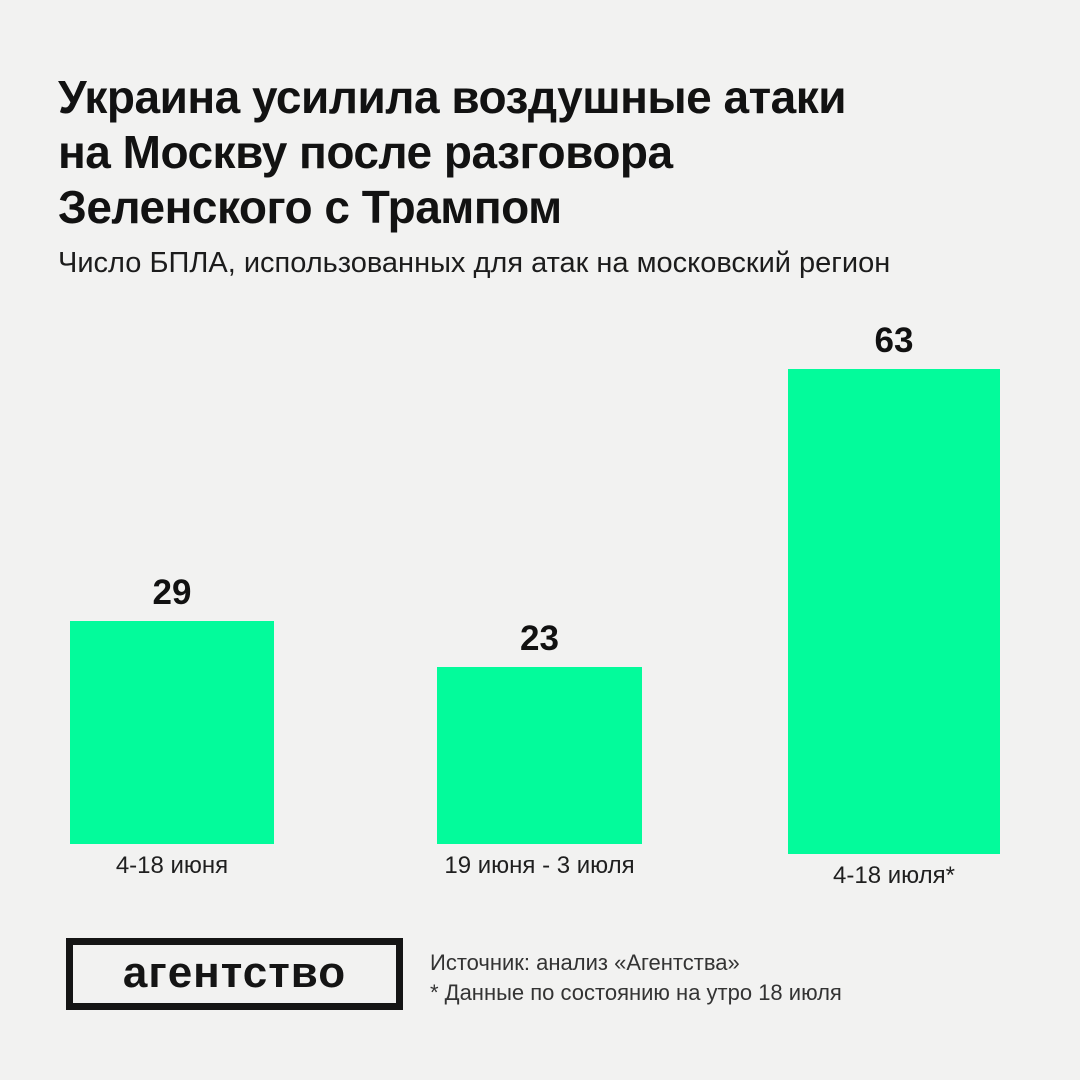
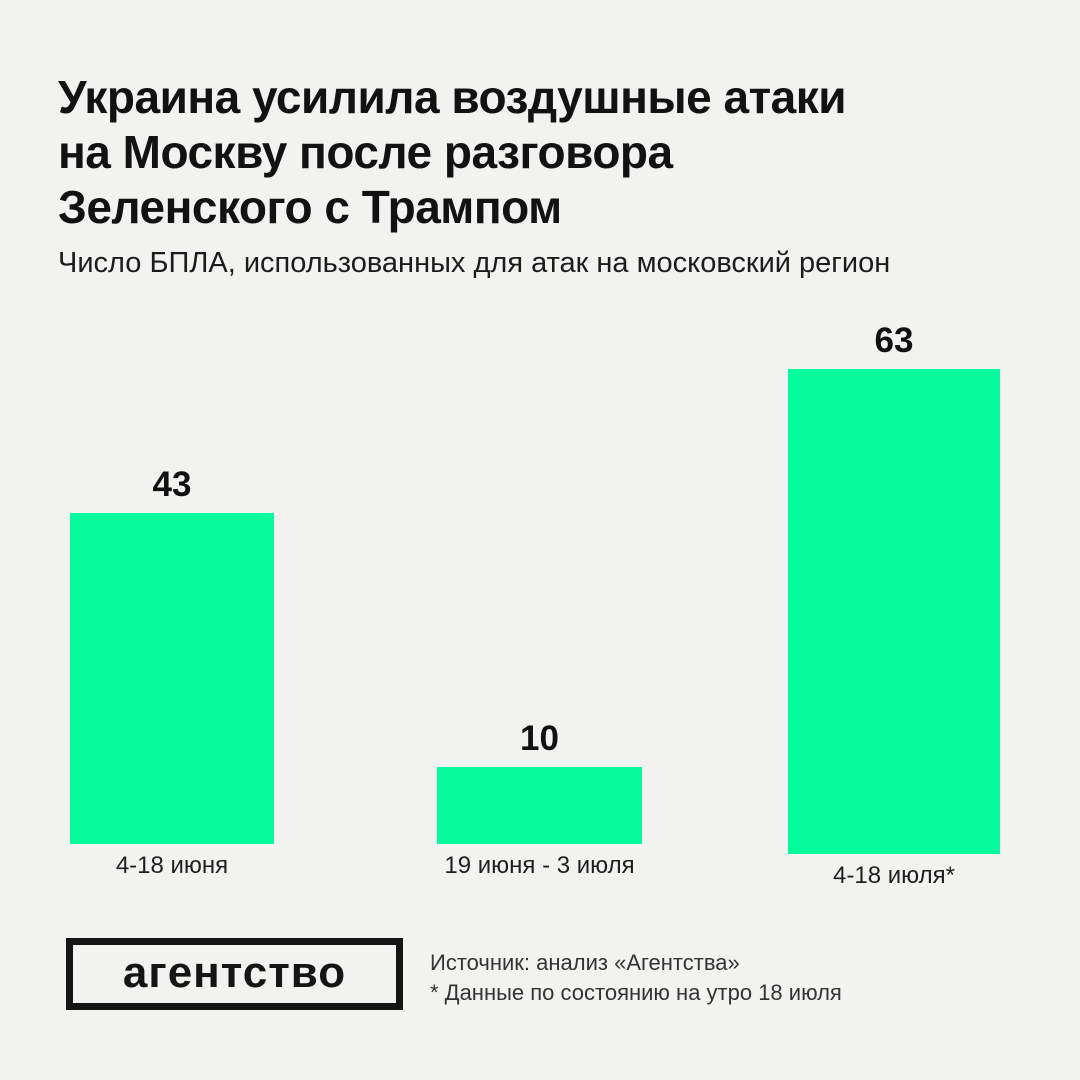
4-18 июня: 29 -> 43
19 июня - 3 июля: 23 -> 10
